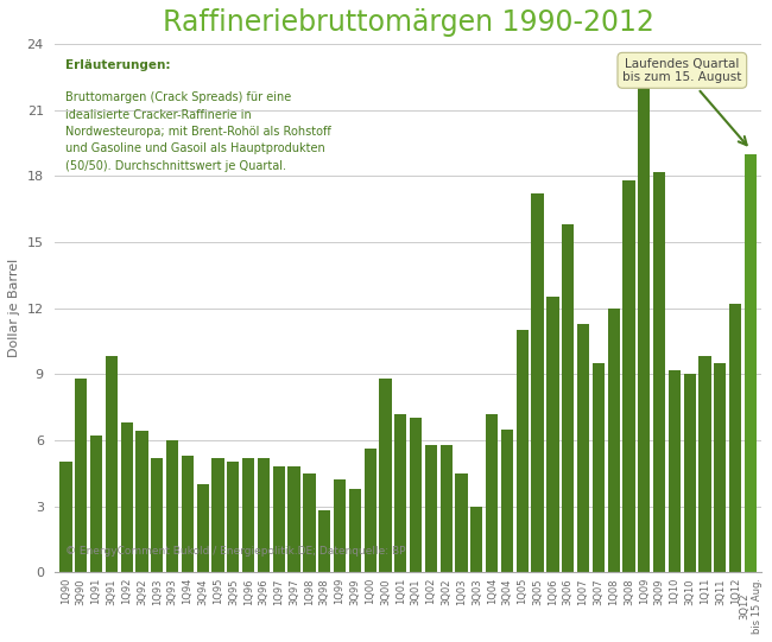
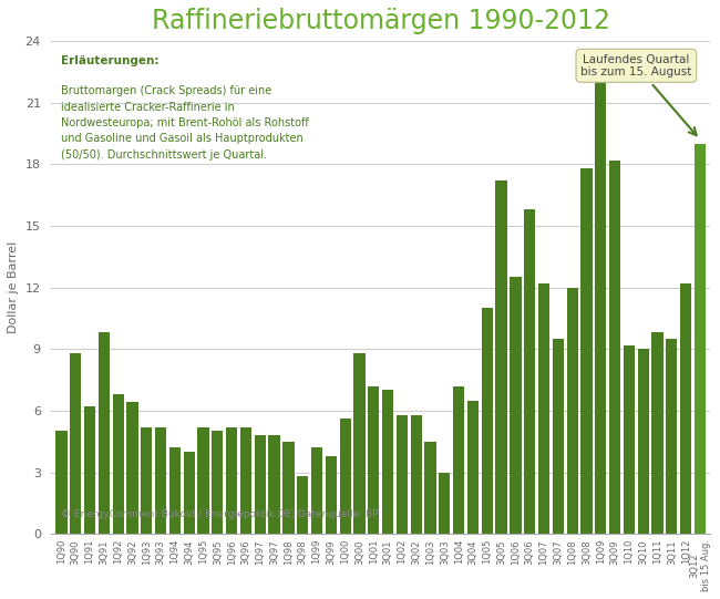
3Q93: 6.0 -> 5.2
1Q94: 5.3 -> 4.2
1Q07: 11.3 -> 12.2
